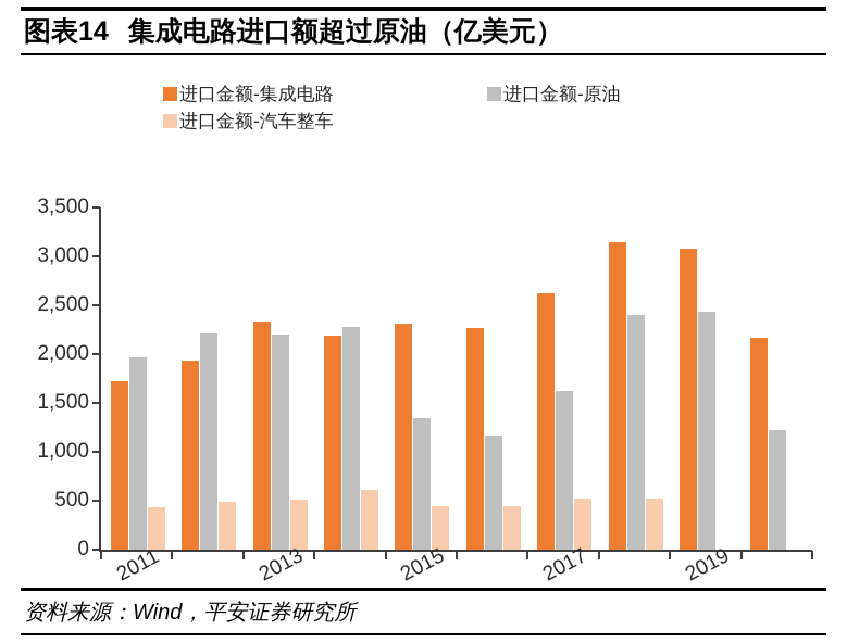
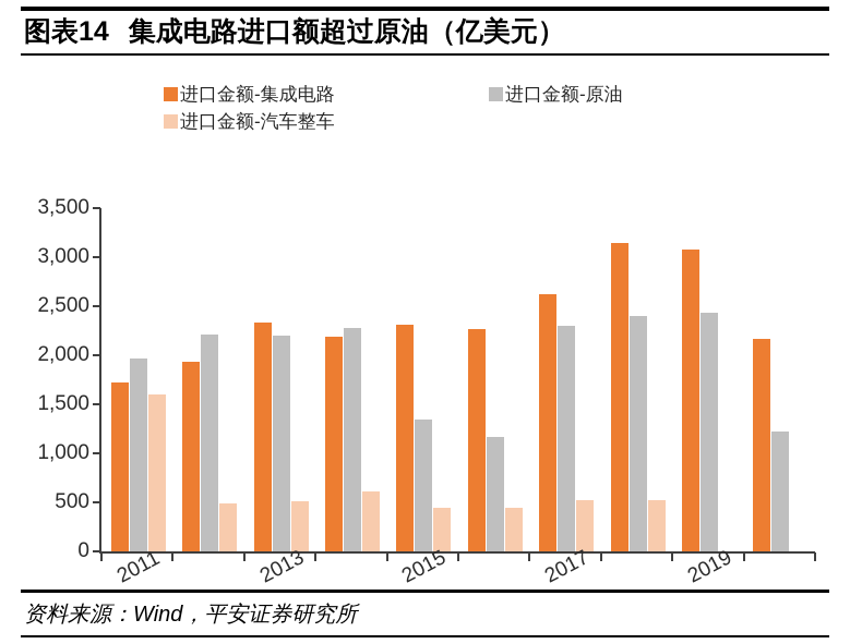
进口金额-汽车整车/2011: 400 -> 1600
进口金额-原油/2017: 1600 -> 2300
